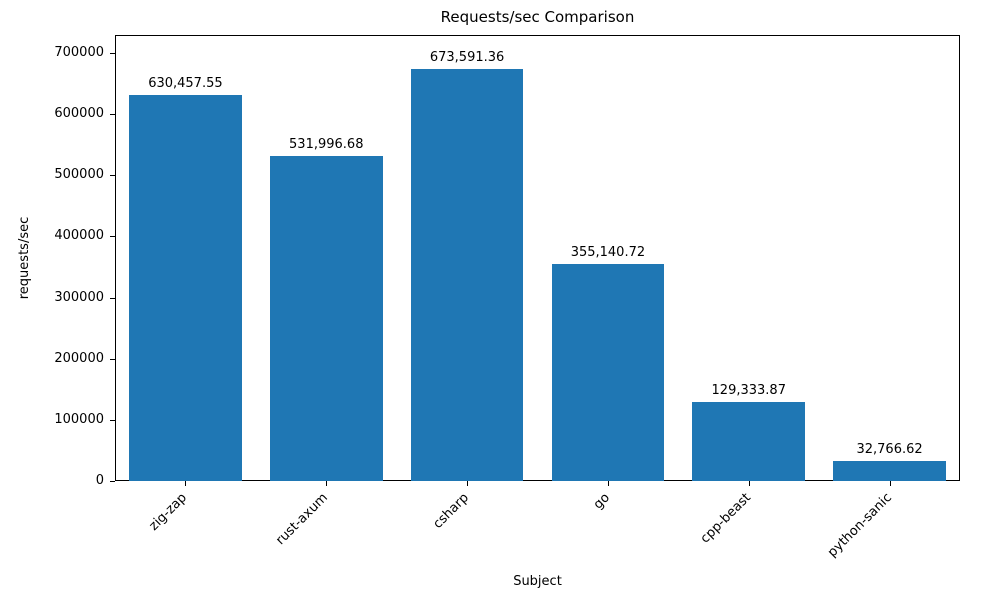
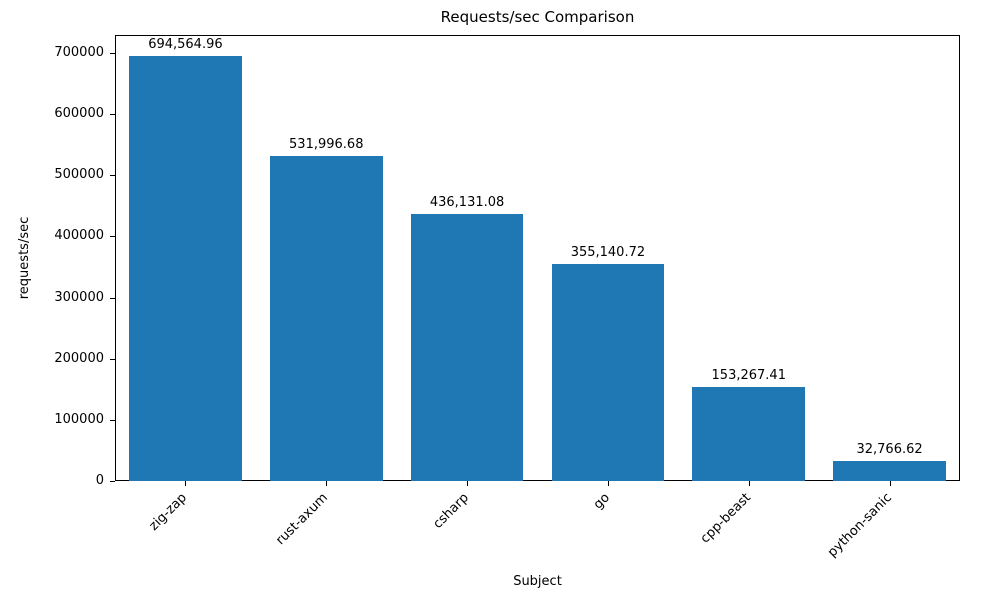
zig-zap: 630,457.55 -> 694,564.96
csharp: 673,591.36 -> 436,131.08
cpp-beast: 129,333.87 -> 153,267.41
